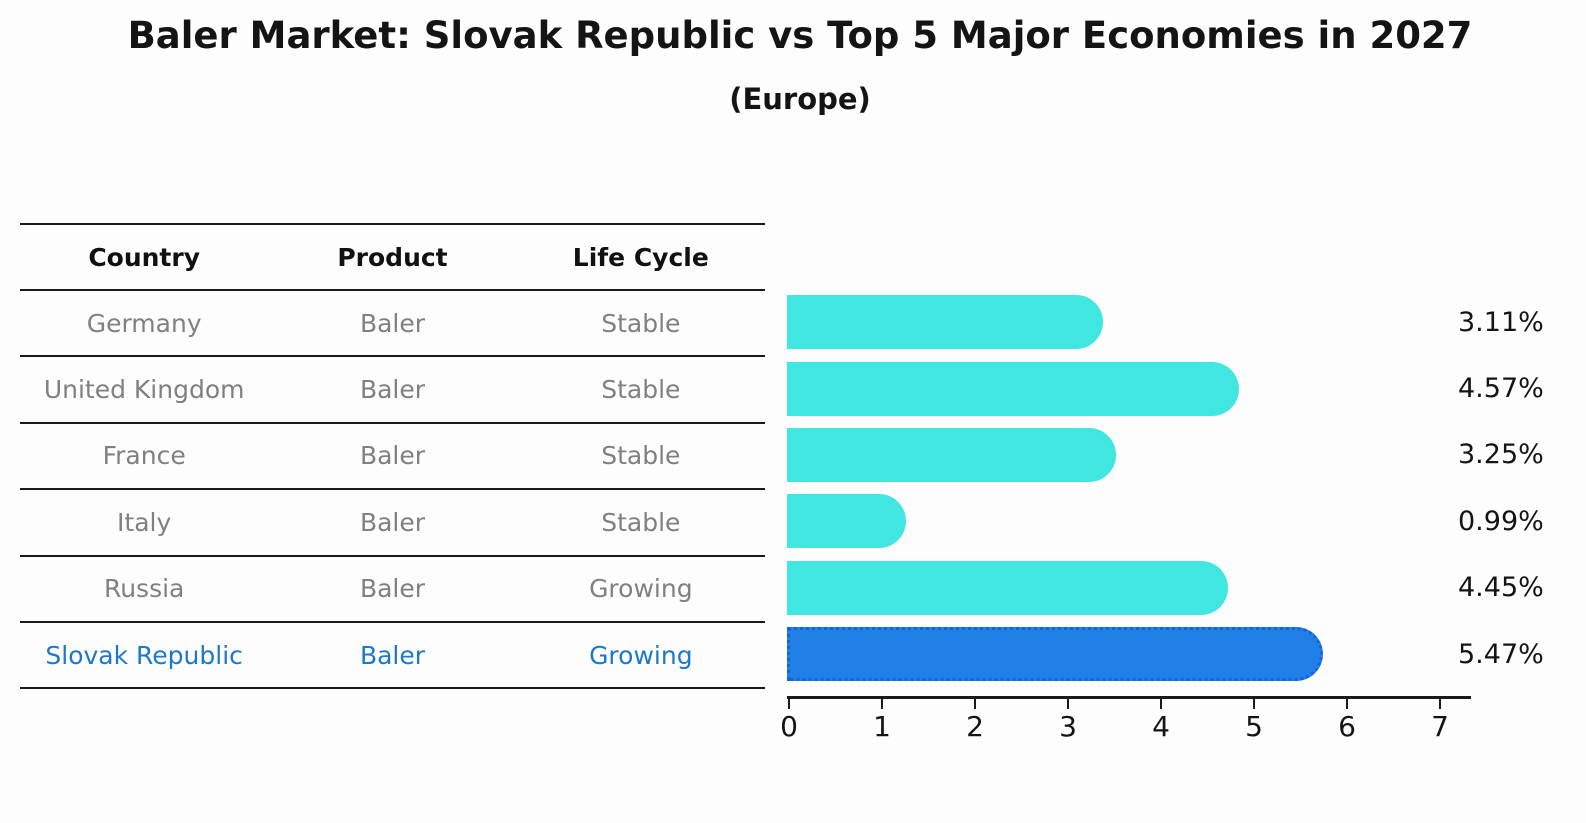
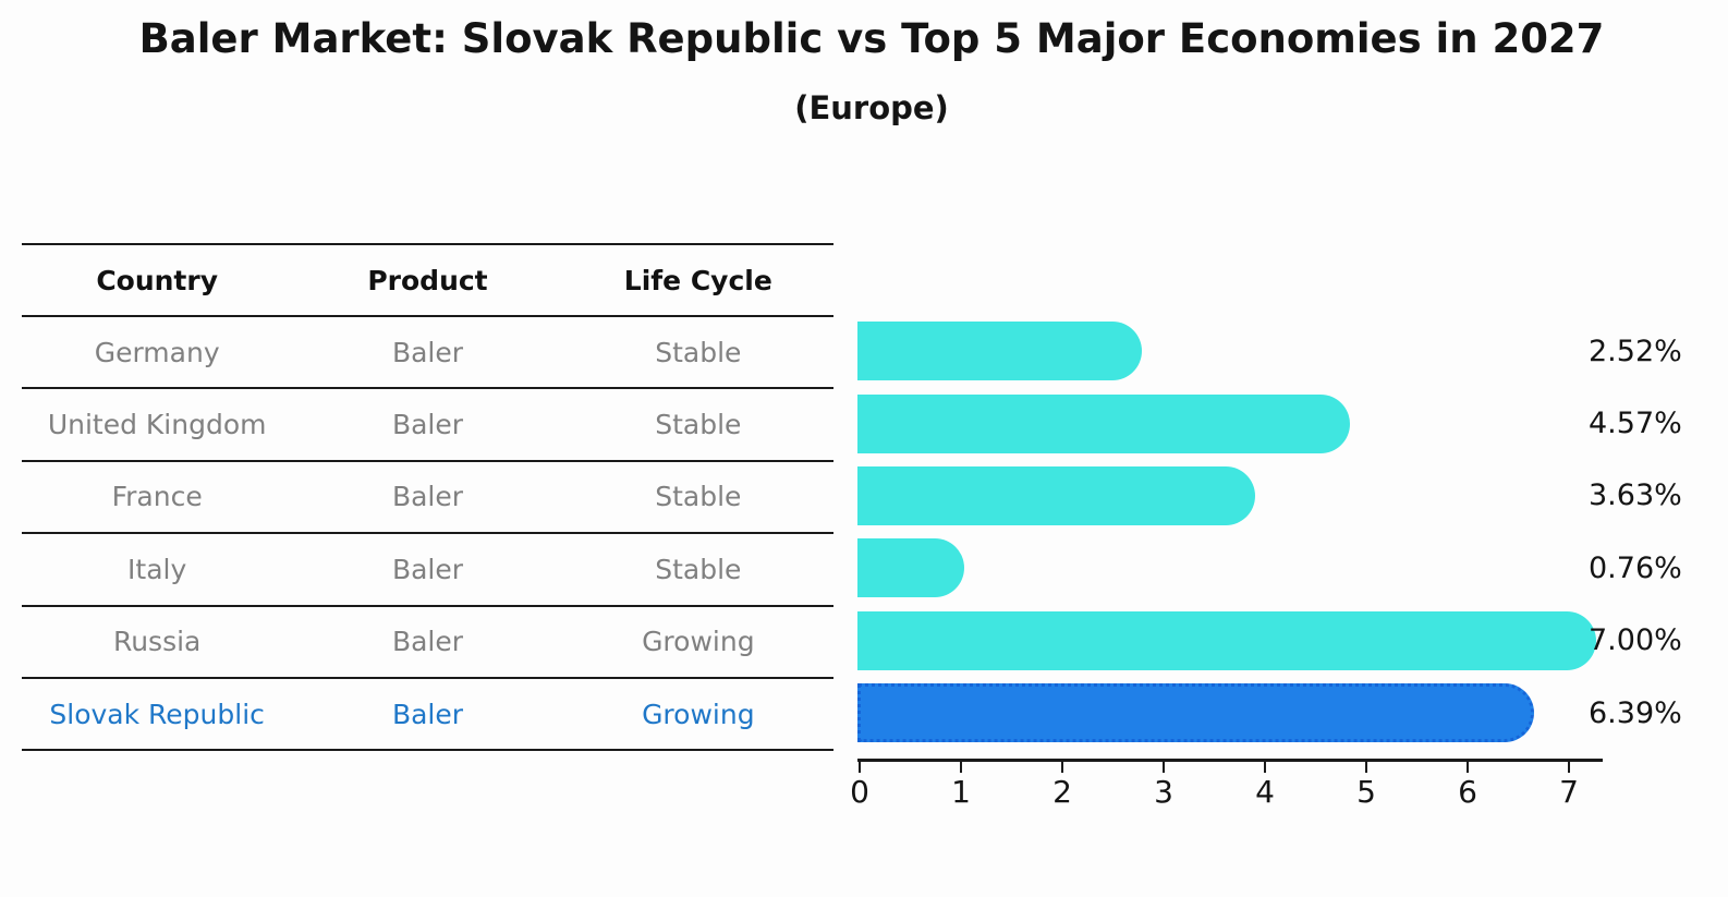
Germany: 3.11% -> 2.52%
France: 3.25% -> 3.63%
Italy: 0.99% -> 0.76%
Russia: 4.45% -> 7.00%
Slovak Republic: 5.47% -> 6.39%
